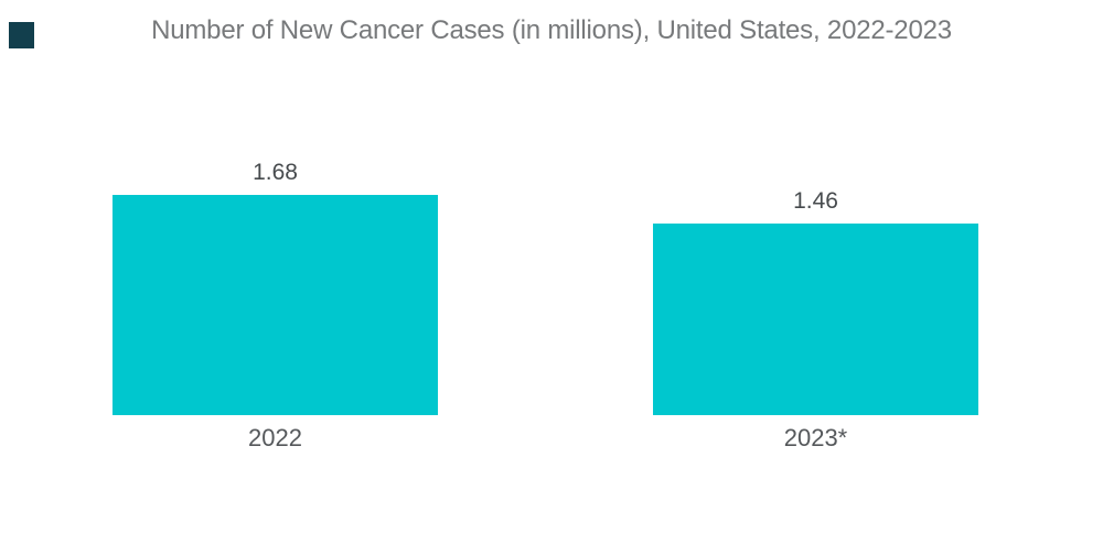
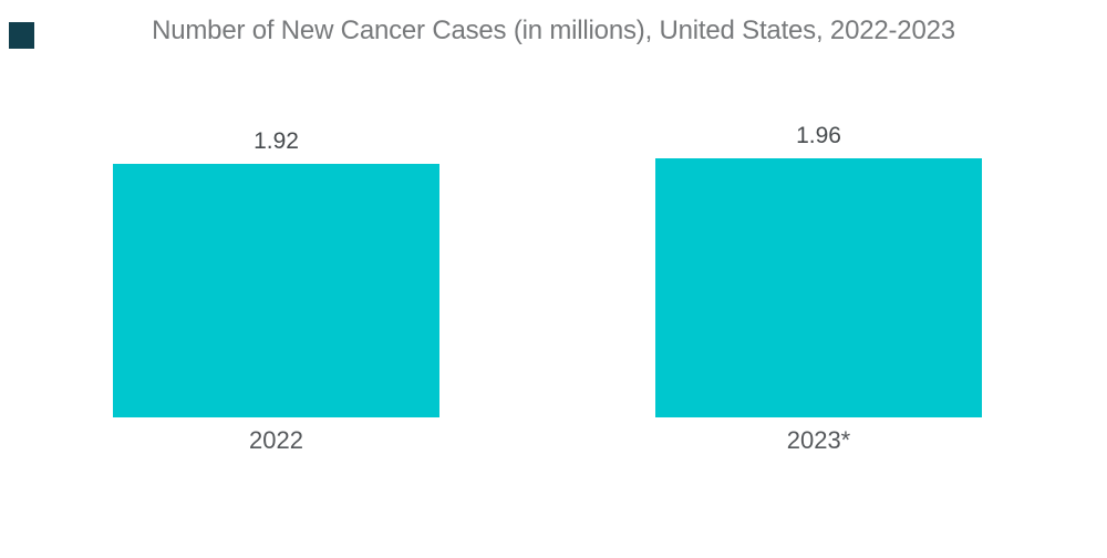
2022: 1.68 -> 1.92
2023*: 1.46 -> 1.96
